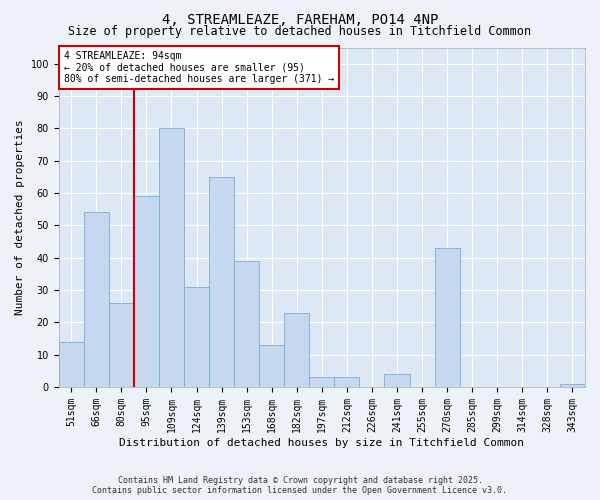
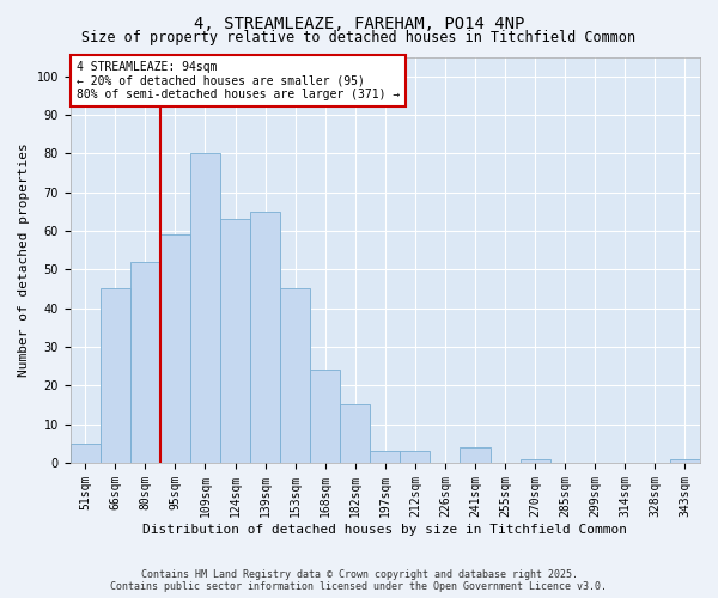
51sqm: 14 -> 5
66sqm: 54 -> 45
80sqm: 26 -> 52
124sqm: 31 -> 63
153sqm: 39 -> 45
168sqm: 13 -> 24
182sqm: 23 -> 15
270sqm: 43 -> 1
